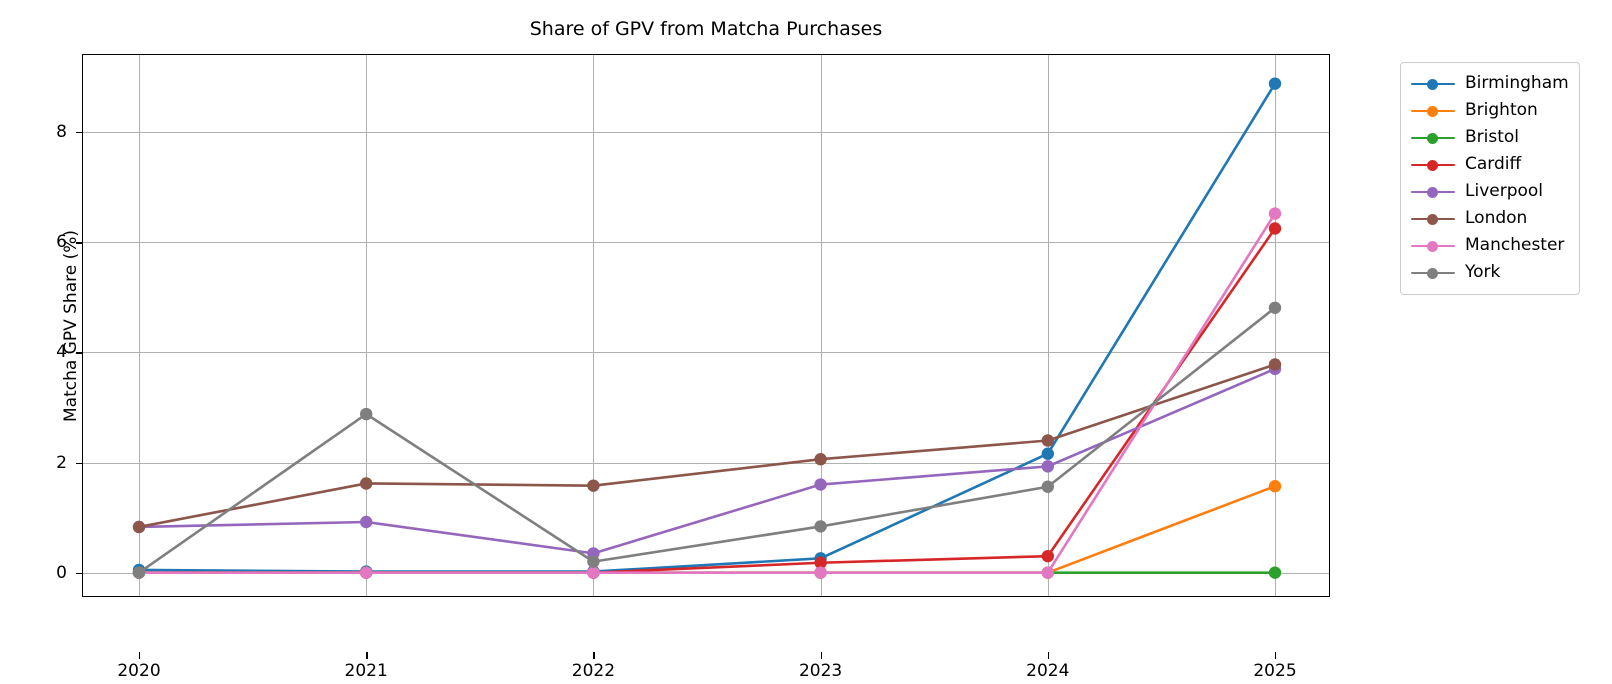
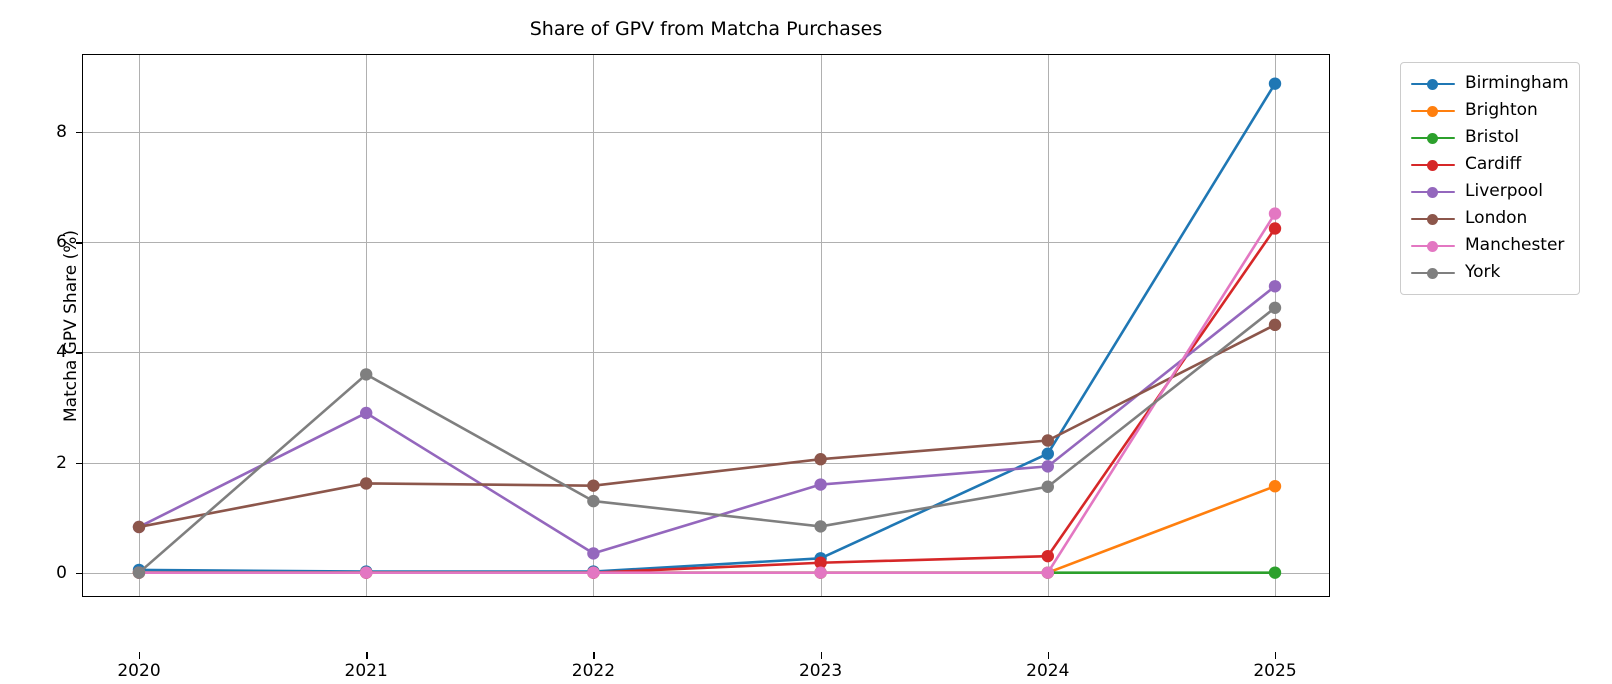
Liverpool/2021: 0.9 -> 2.9
York/2021: 2.9 -> 3.6
York/2022: 0.2 -> 1.3
Liverpool/2025: 3.7 -> 5.2
London/2025: 3.8 -> 4.5
